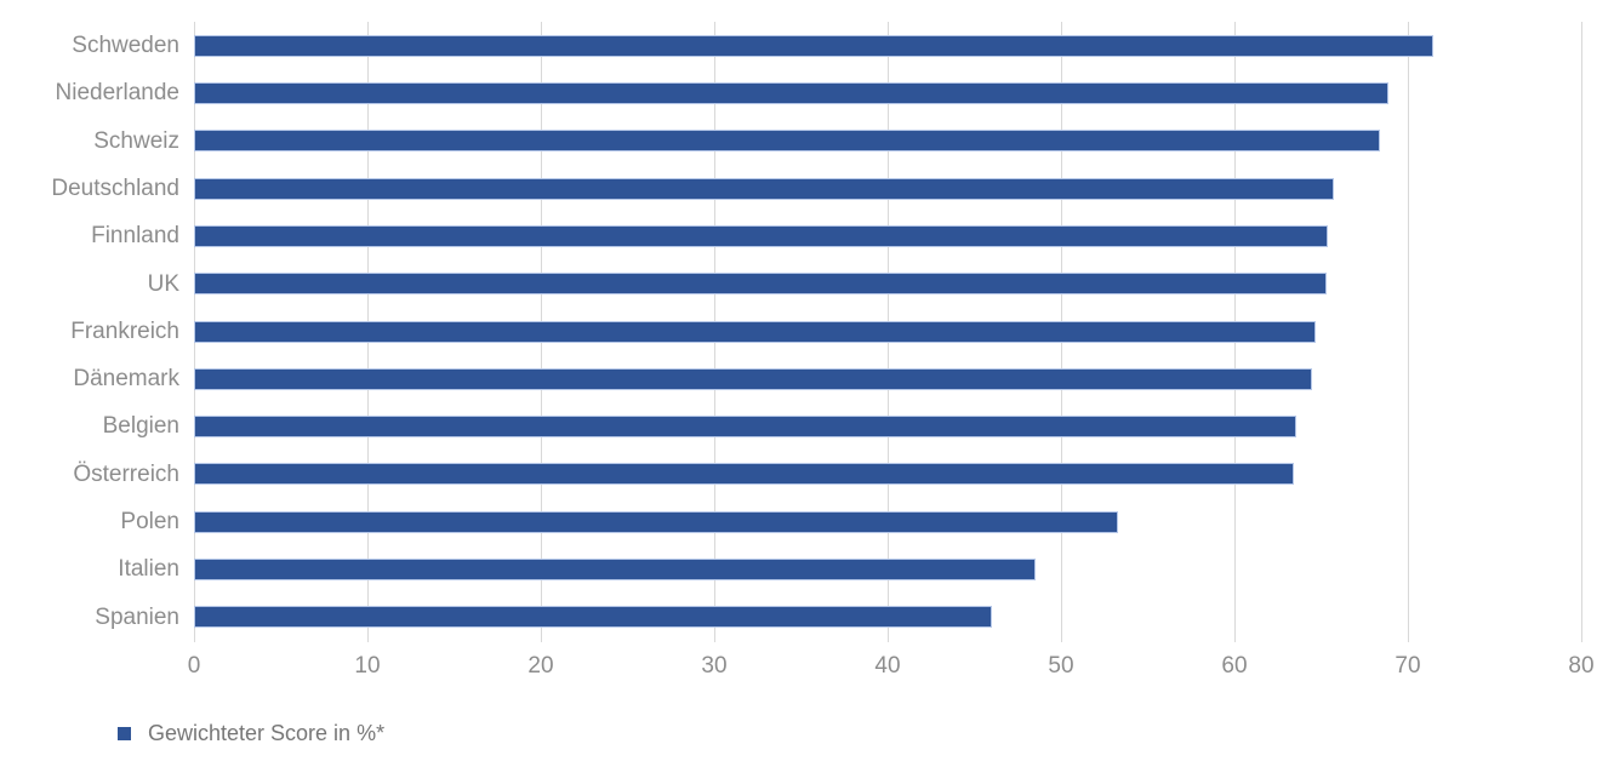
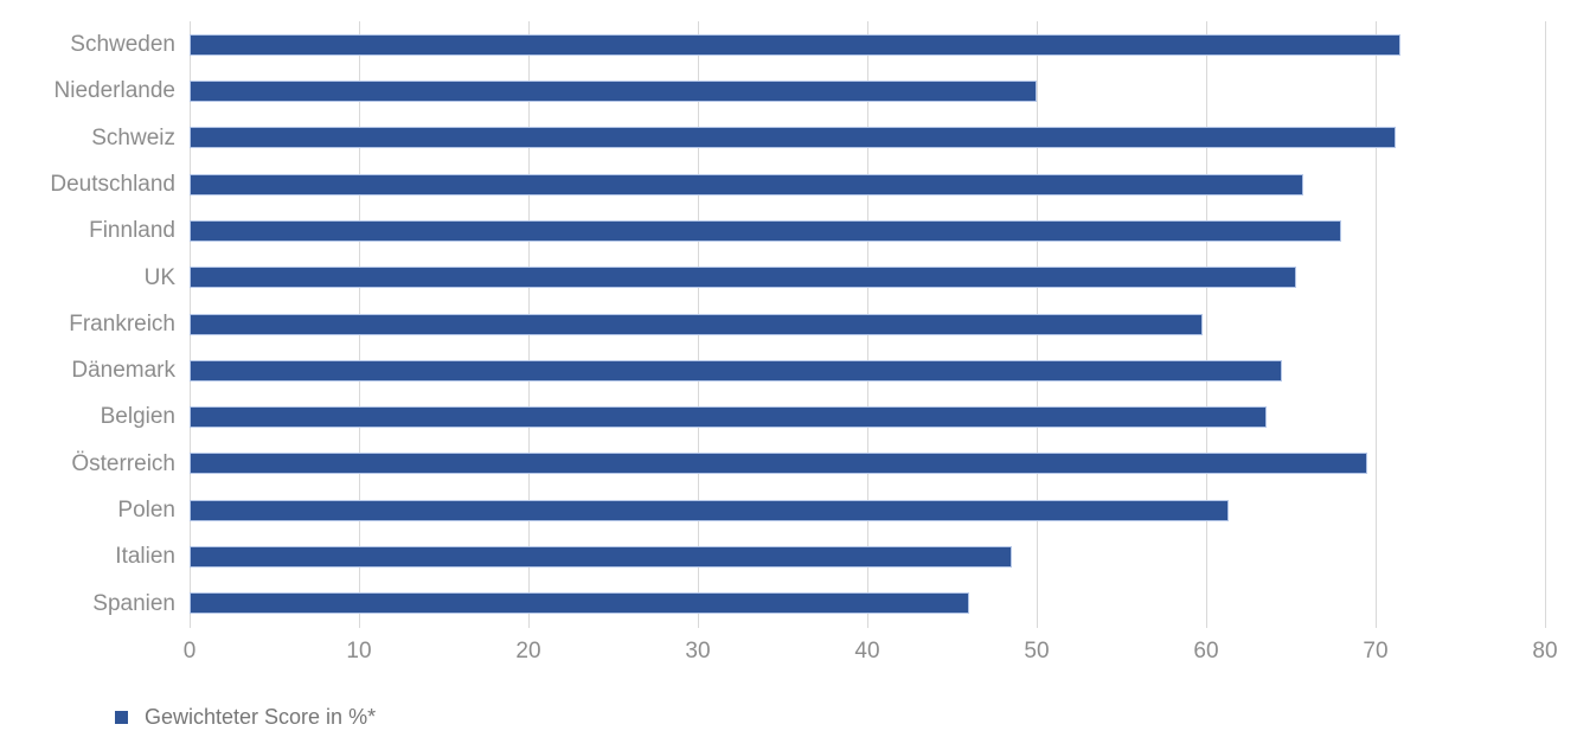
Niederlande: 68.9 -> 50.0
Schweiz: 68.4 -> 71.2
Finnland: 65.4 -> 68.0
Frankreich: 64.7 -> 59.8
Österreich: 63.4 -> 69.5
Polen: 53.3 -> 61.3
